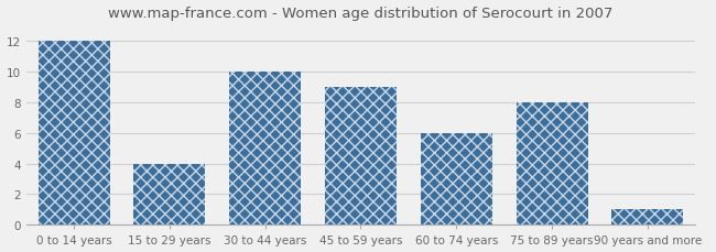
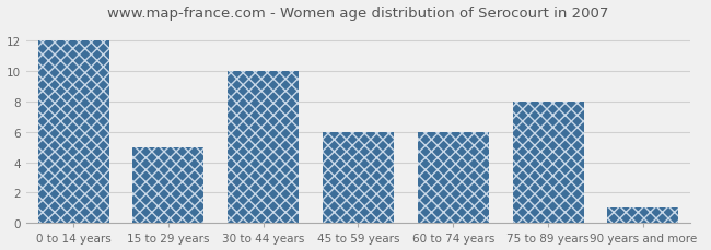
15 to 29 years: 4 -> 5
45 to 59 years: 9 -> 6
